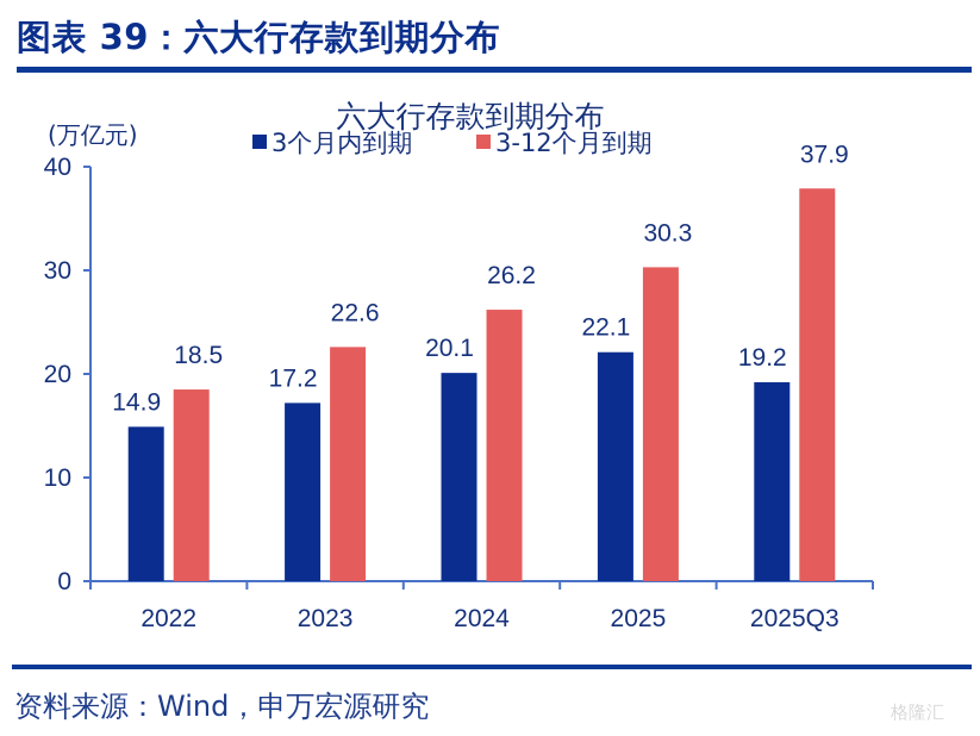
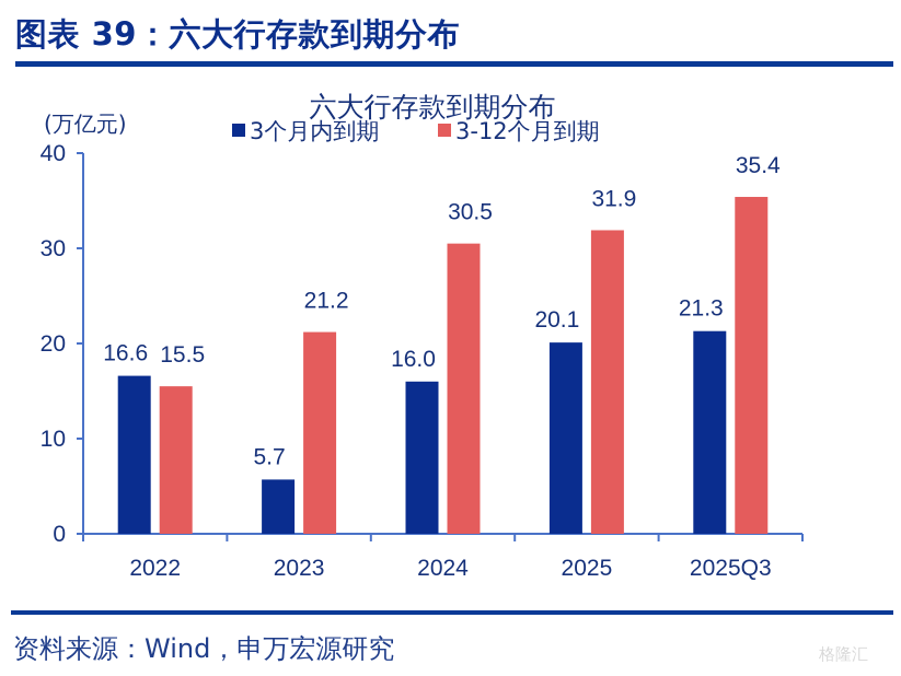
3个月内到期/2022: 14.9 -> 16.6
3-12个月到期/2022: 18.5 -> 15.5
3个月内到期/2023: 17.2 -> 5.7
3-12个月到期/2023: 22.6 -> 21.2
3个月内到期/2024: 20.1 -> 16.0
3-12个月到期/2024: 26.2 -> 30.5
3个月内到期/2025: 22.1 -> 20.1
3-12个月到期/2025: 30.3 -> 31.9
3个月内到期/2025Q3: 19.2 -> 21.3
3-12个月到期/2025Q3: 37.9 -> 35.4
